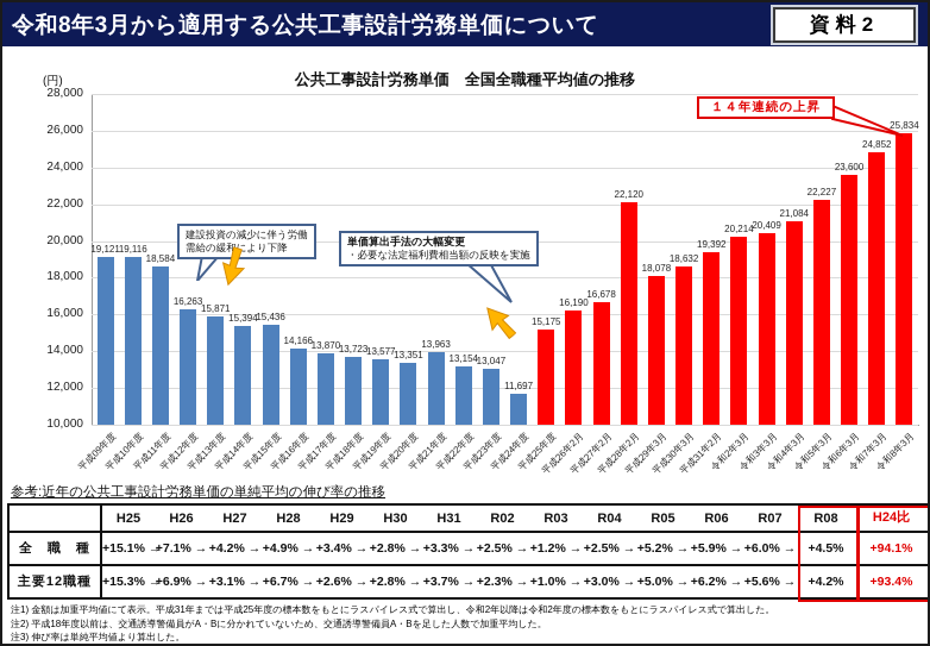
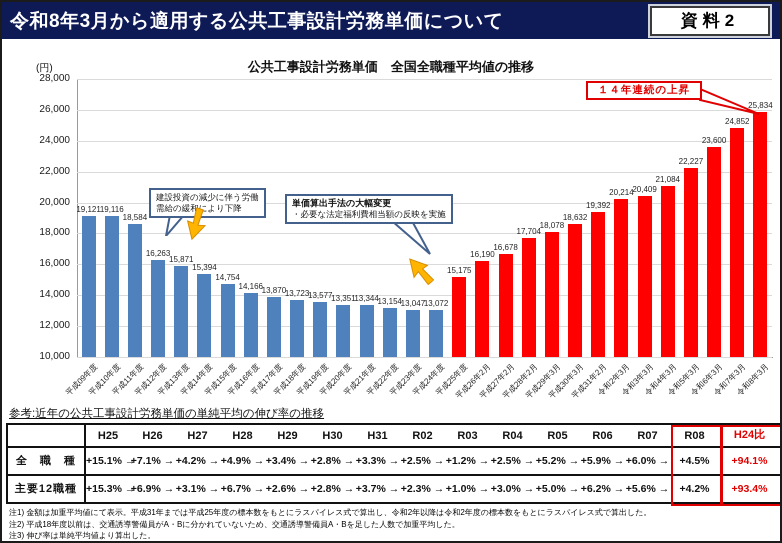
平成15年度: 15,436 -> 14,754
平成21年度: 13,963 -> 13,344
平成24年度: 11,697 -> 13,072
平成28年2月: 22,120 -> 17,704
